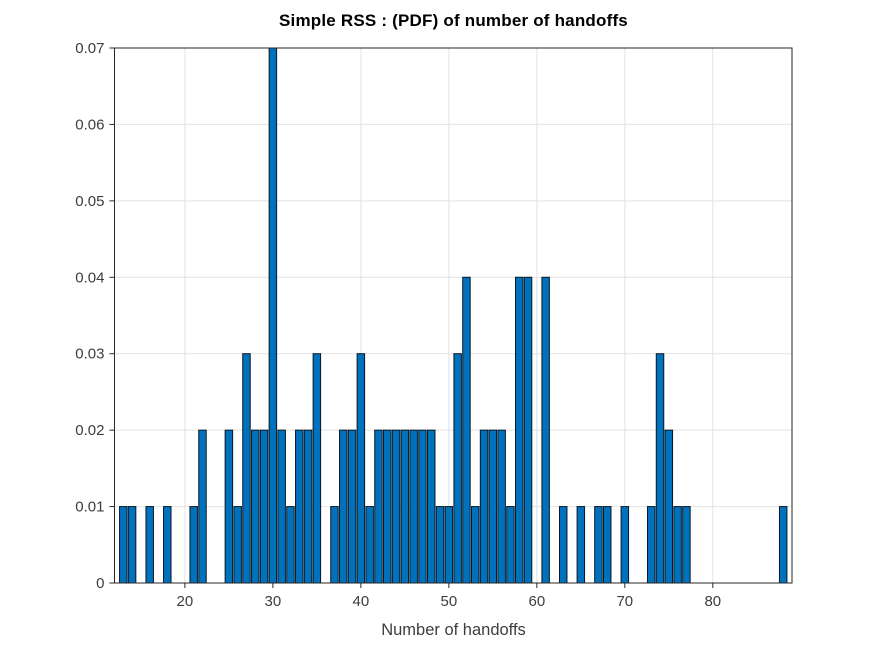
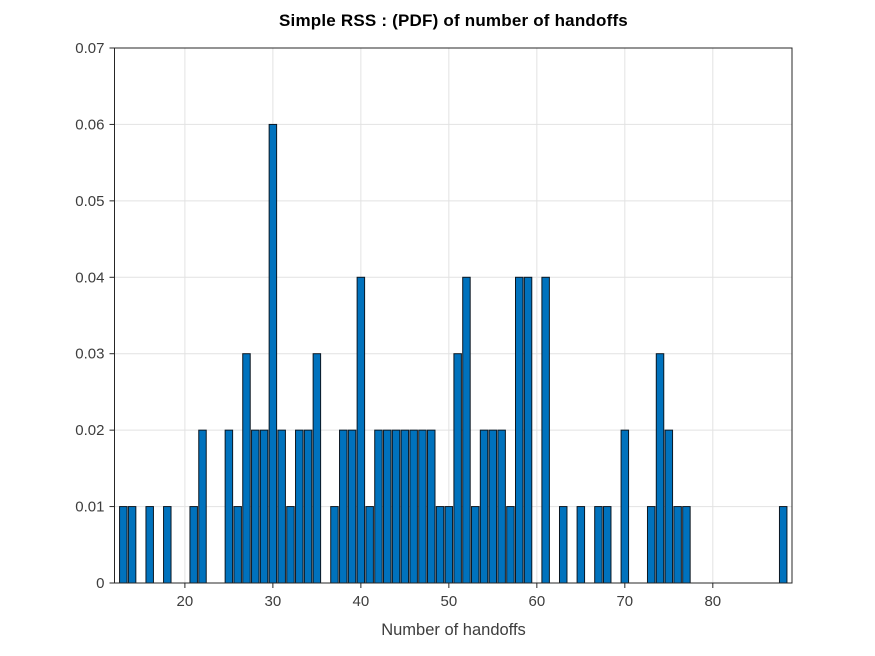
30: 0.07 -> 0.06
40: 0.03 -> 0.04
70: 0.01 -> 0.02
